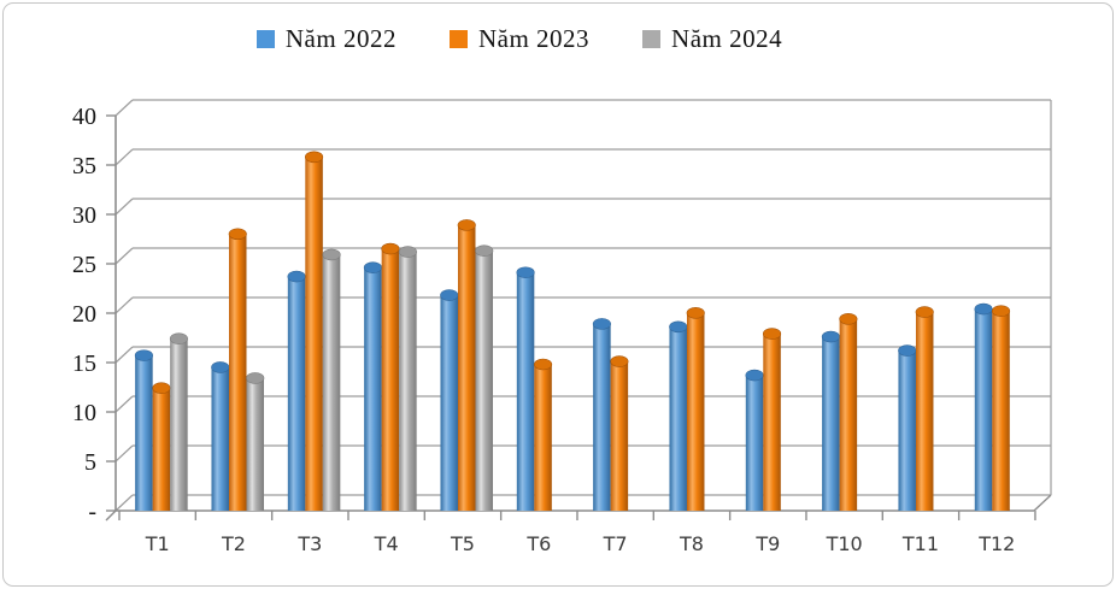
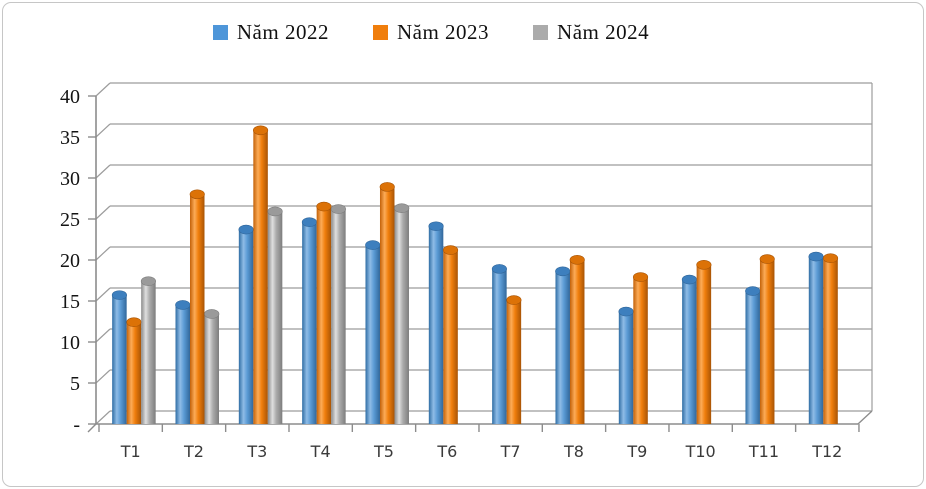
Năm 2023/T6: 15 -> 21
